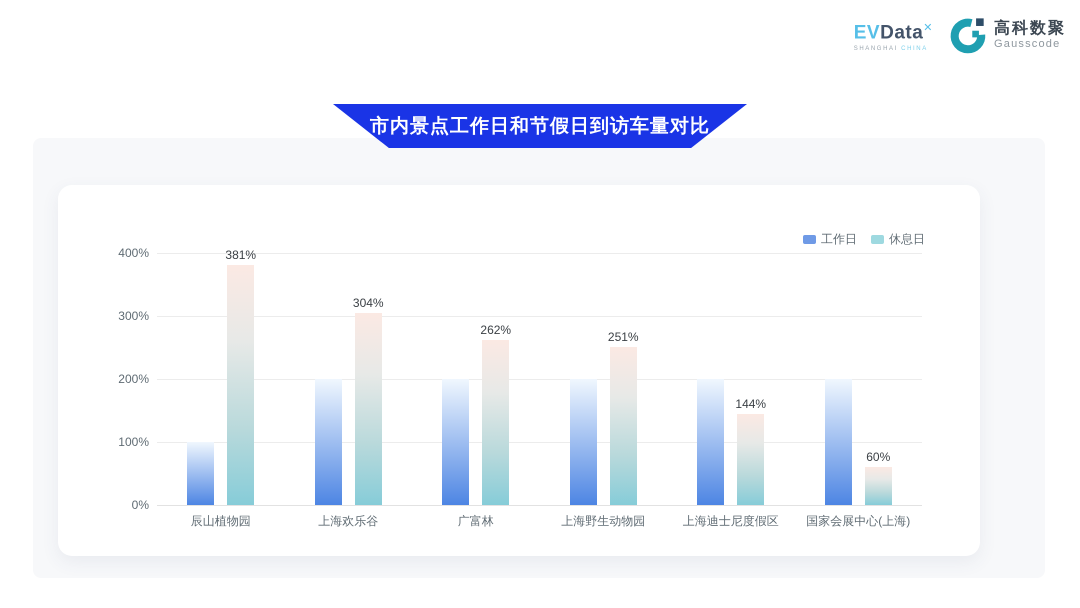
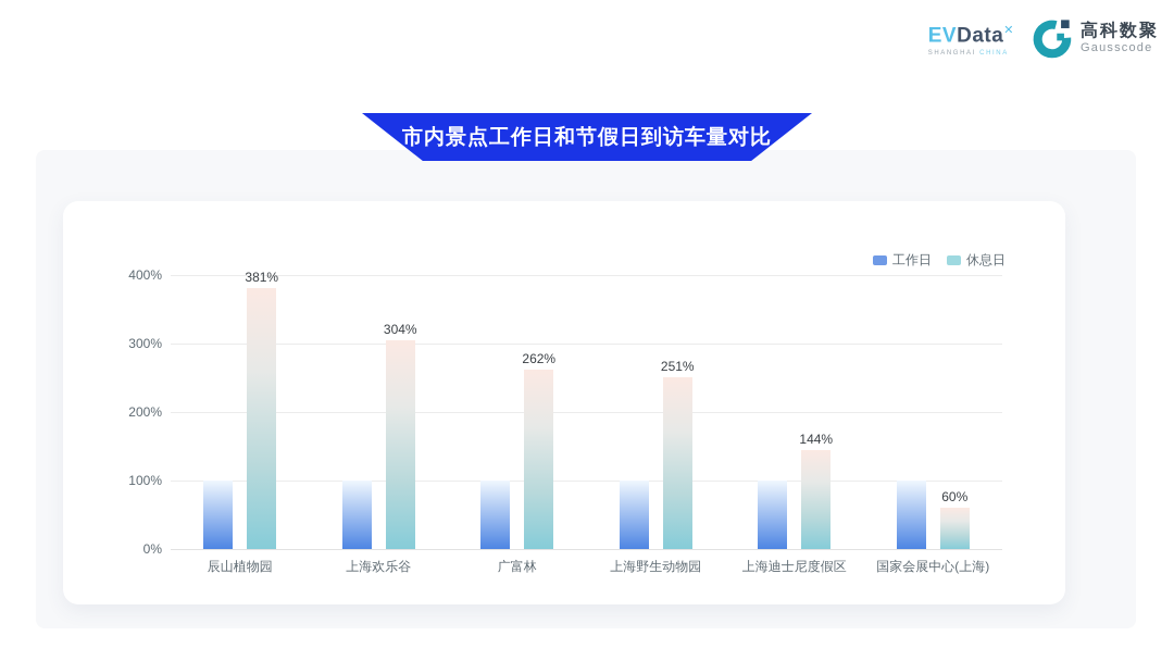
工作日/上海欢乐谷: 200% -> 100%
工作日/广富林: 200% -> 100%
工作日/上海野生动物园: 200% -> 100%
工作日/上海迪士尼度假区: 200% -> 100%
工作日/国家会展中心(上海): 200% -> 100%
